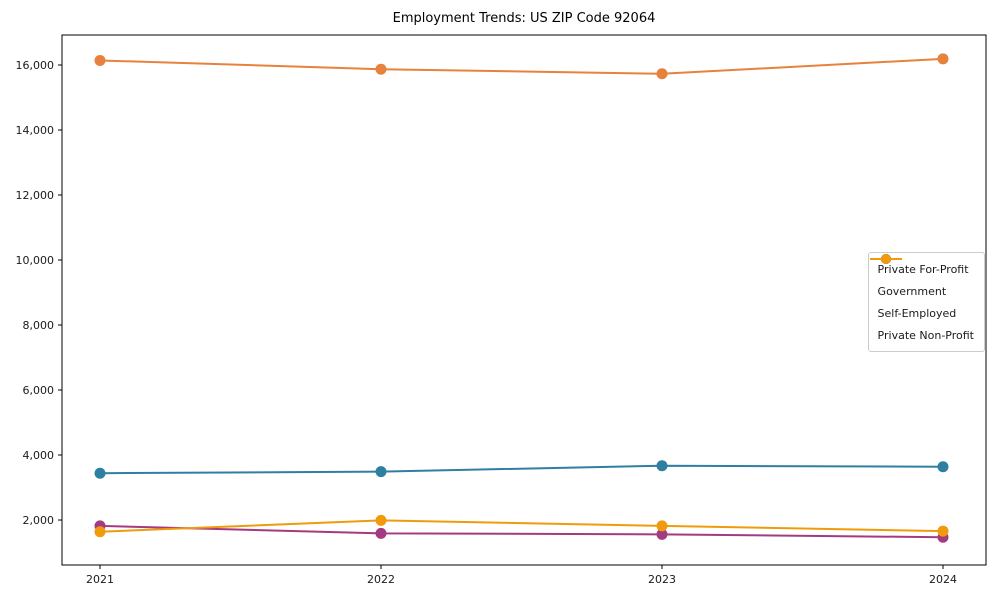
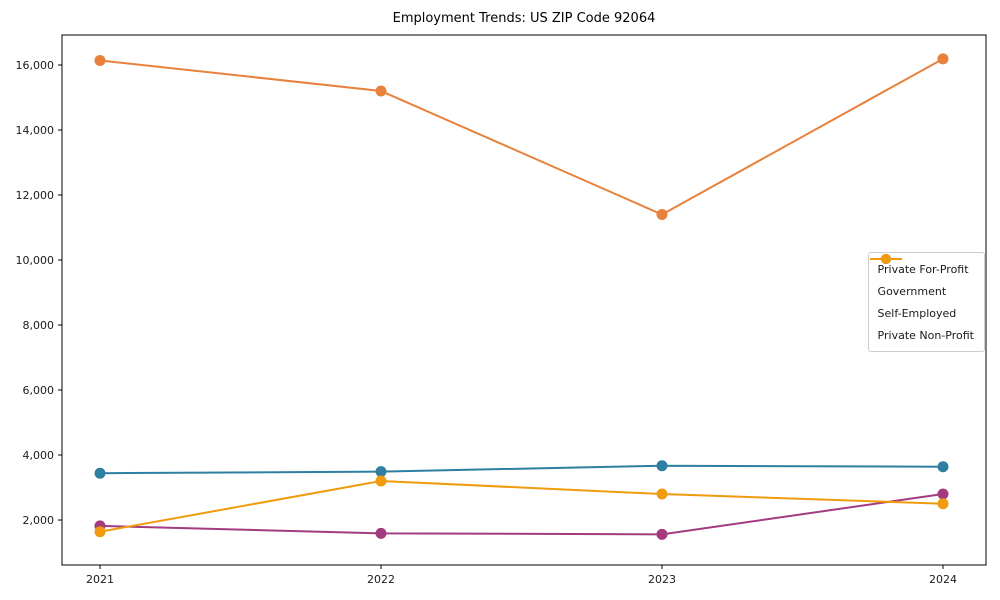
Private For-Profit/2022: 15900 -> 15200
Private Non-Profit/2022: 2000 -> 3200
Private For-Profit/2023: 15700 -> 11400
Private Non-Profit/2023: 1800 -> 2800
Self-Employed/2024: 1500 -> 2800
Private Non-Profit/2024: 1700 -> 2500
